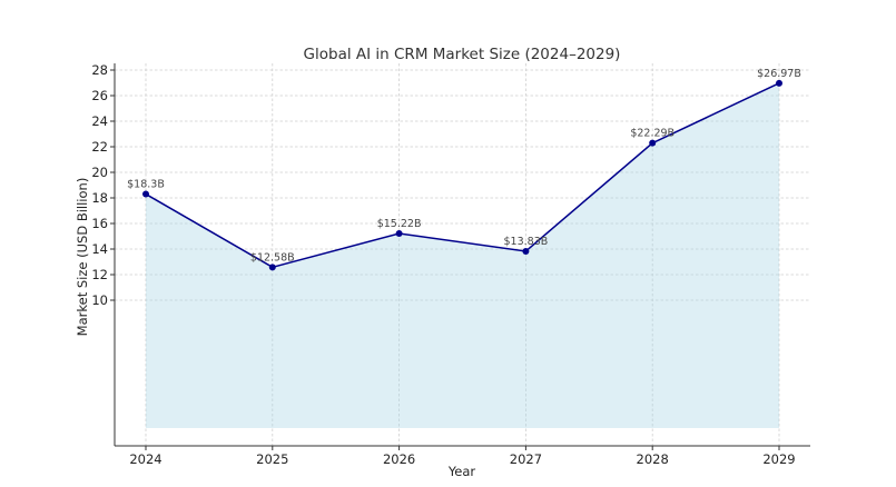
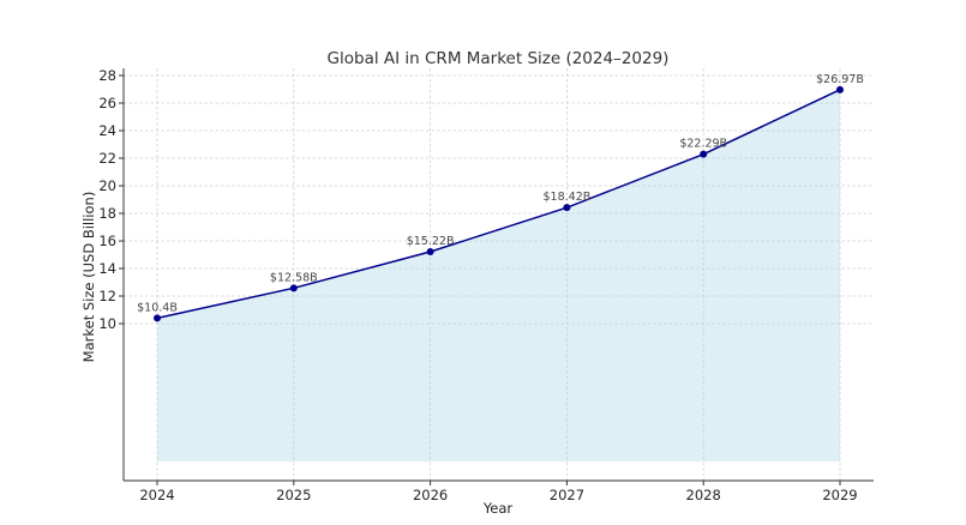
2024: $18.3B -> $10.4B
2027: $13.83B -> $18.42B
